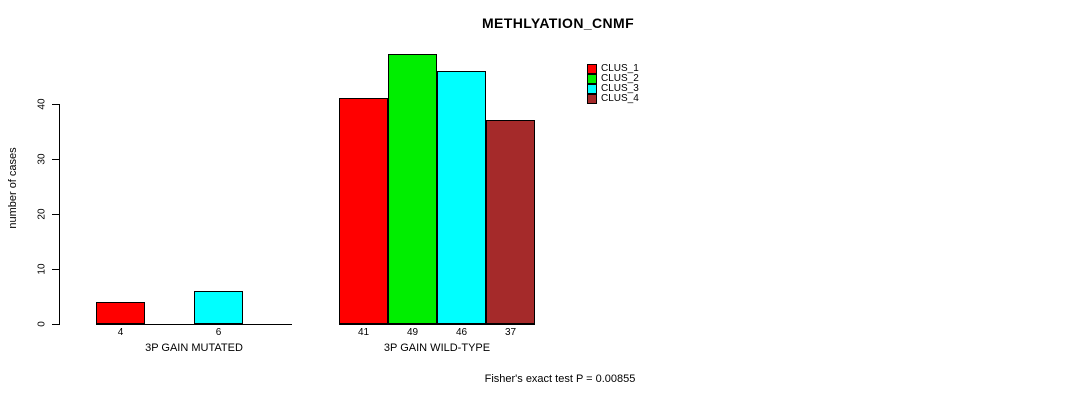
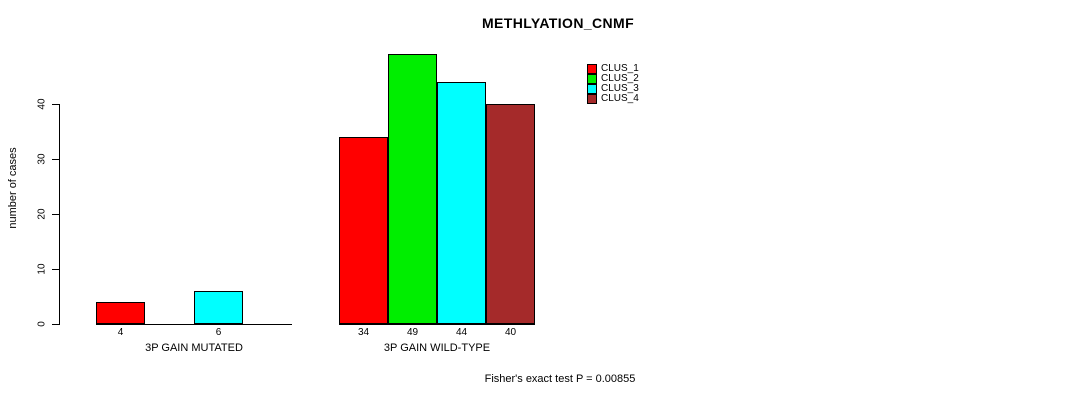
CLUS_1/3P GAIN WILD-TYPE: 41 -> 34
CLUS_3/3P GAIN WILD-TYPE: 46 -> 44
CLUS_4/3P GAIN WILD-TYPE: 37 -> 40
